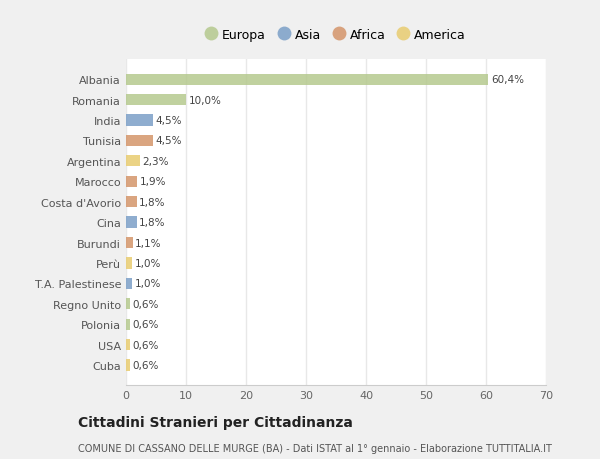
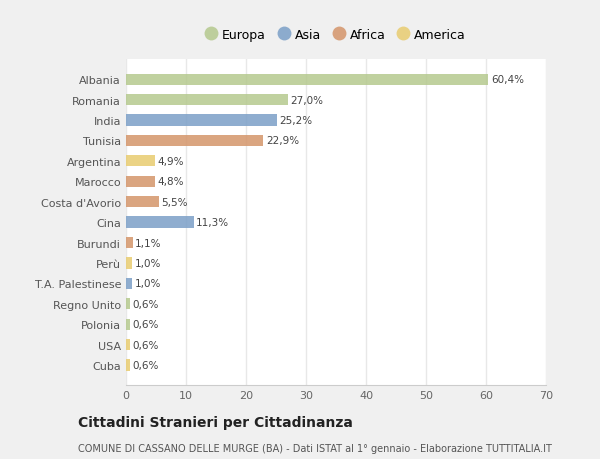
Romania: 10,0% -> 27,0%
India: 4,5% -> 25,2%
Tunisia: 4,5% -> 22,9%
Argentina: 2,3% -> 4,9%
Marocco: 1,9% -> 4,8%
Costa d'Avorio: 1,8% -> 5,5%
Cina: 1,8% -> 11,3%
